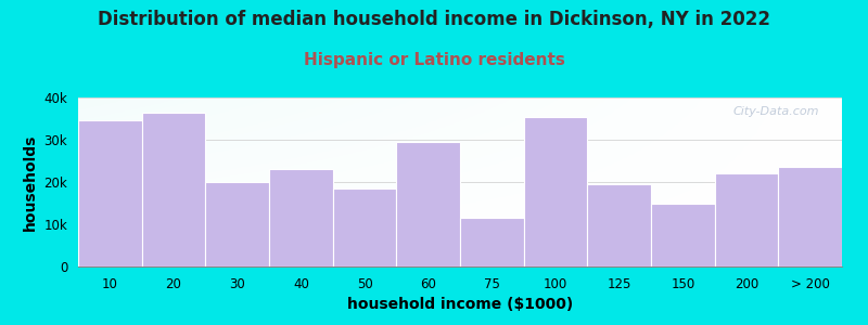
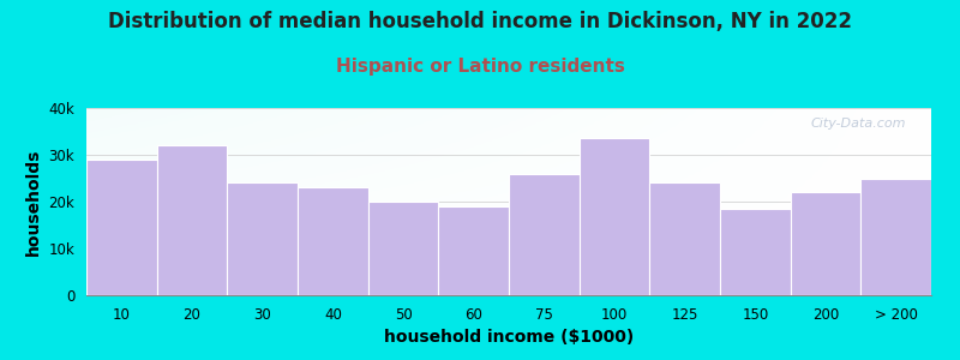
10: 34.5k -> 29.0k
20: 36.5k -> 32.0k
30: 20.0k -> 24.0k
50: 18.5k -> 20.0k
60: 29.5k -> 19.0k
75: 11.5k -> 26.0k
100: 35.5k -> 33.5k
125: 19.5k -> 24.0k
150: 15.0k -> 18.5k
> 200: 23.5k -> 25.0k
